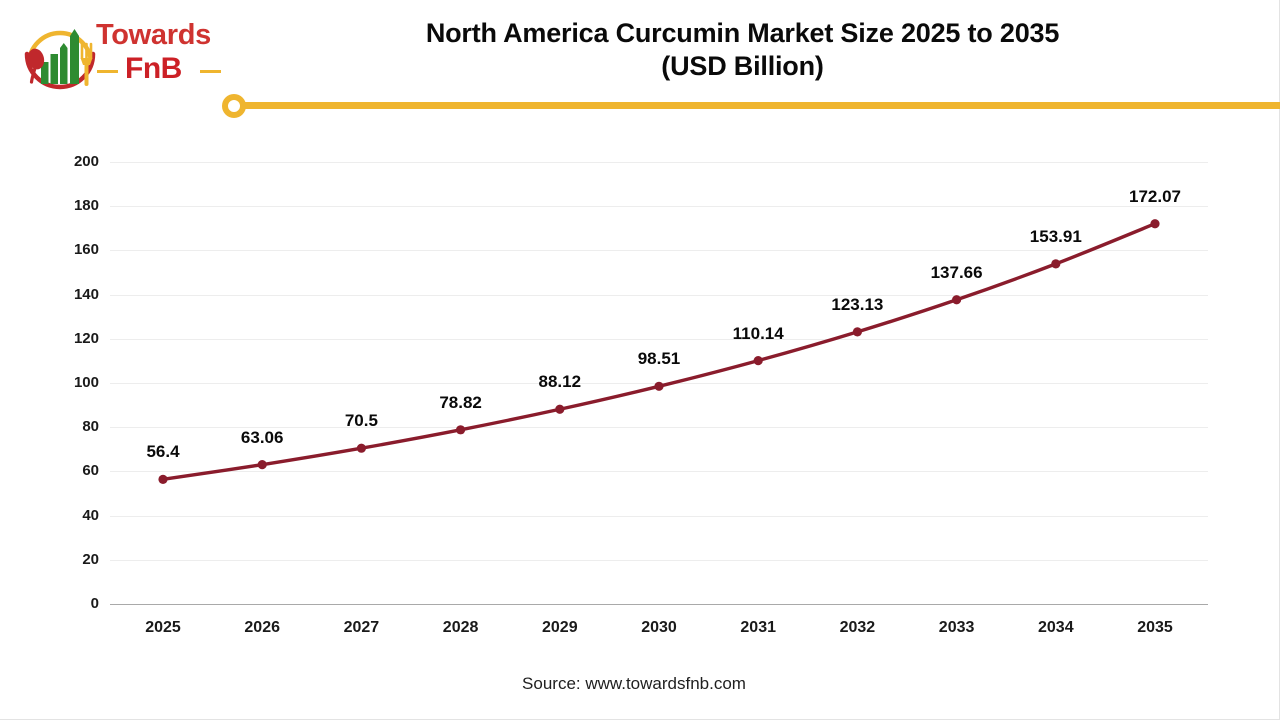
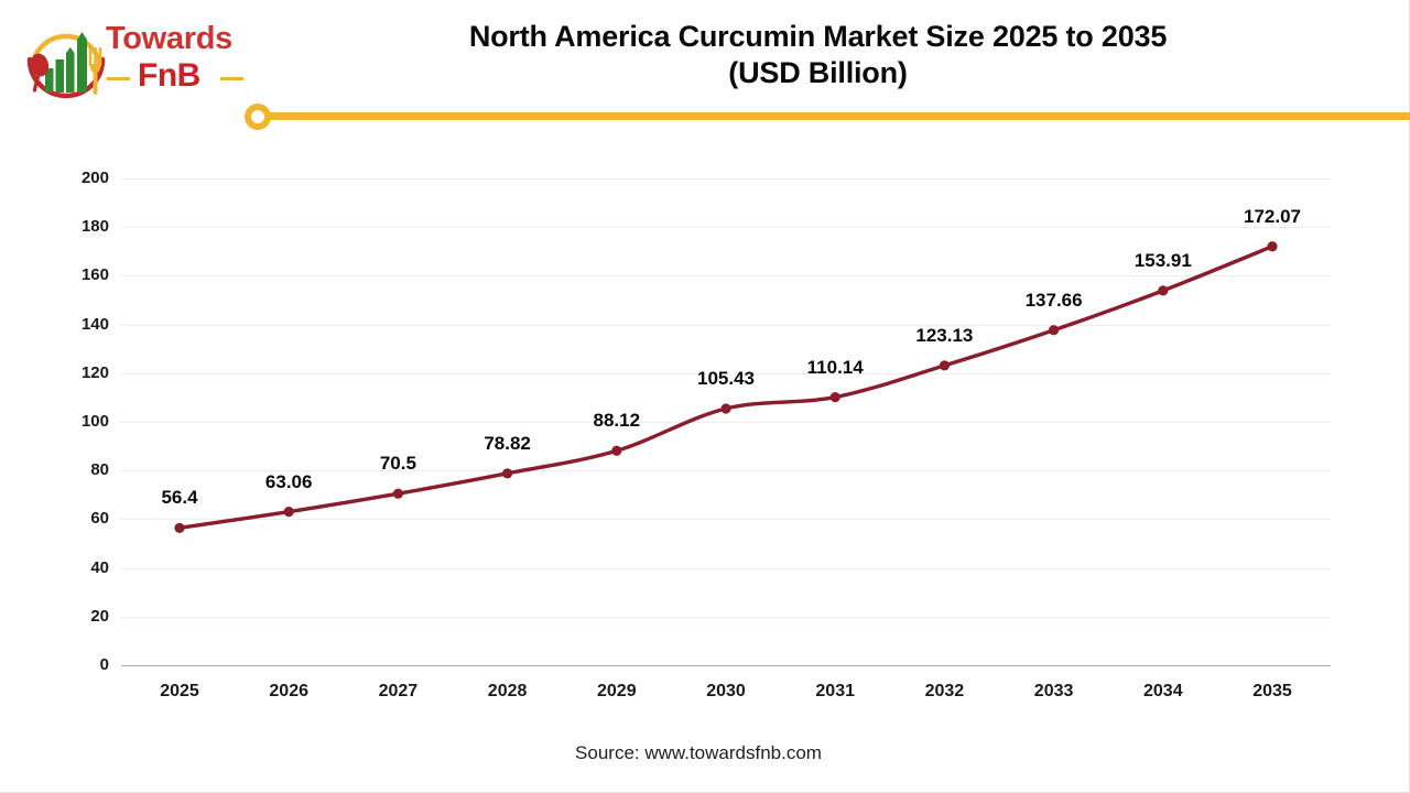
2030: 98.51 -> 105.43
